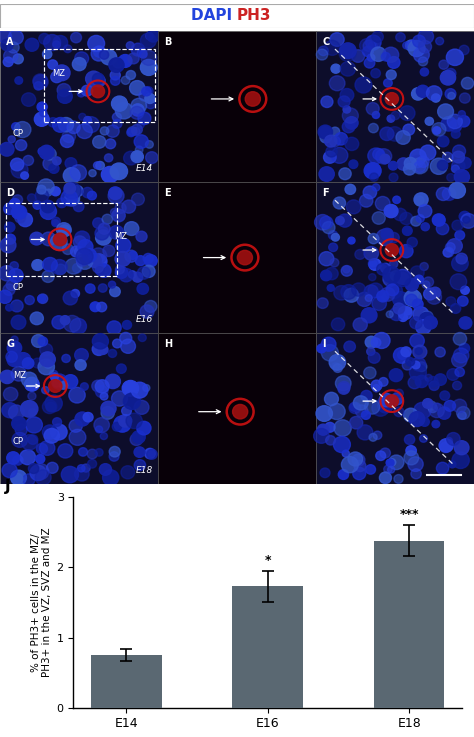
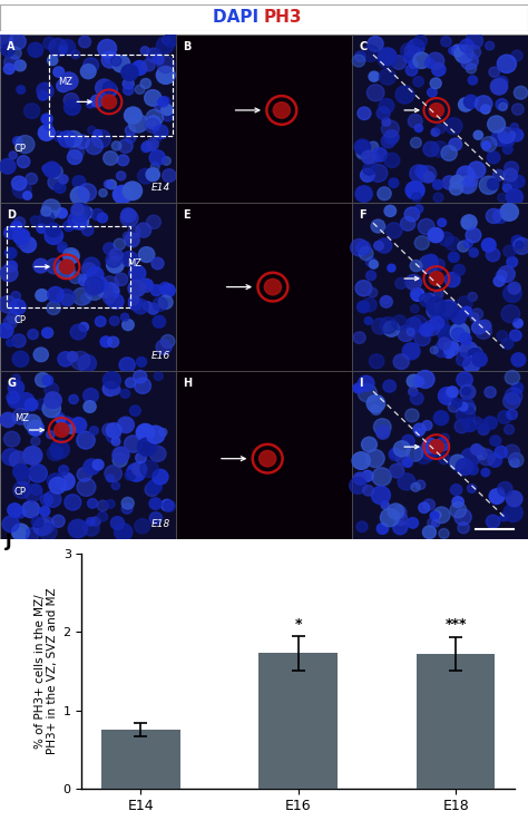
E18: 2.38 -> 1.72
